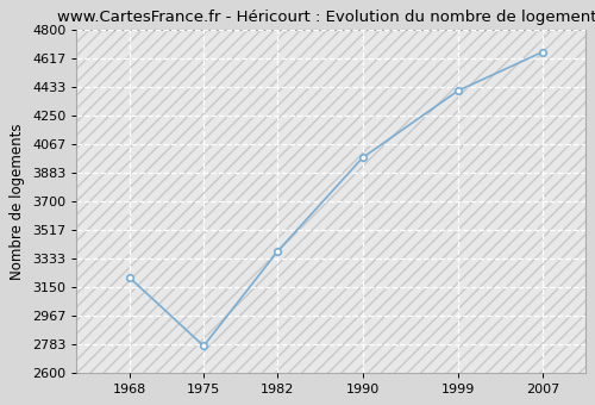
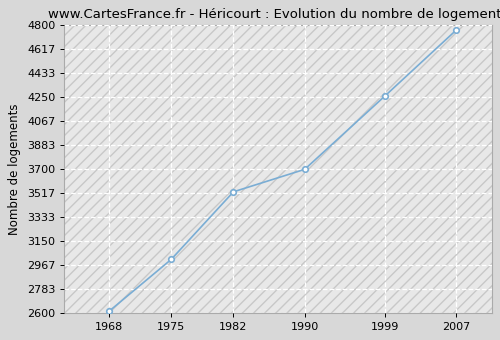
1968: 3210 -> 2610
1975: 2770 -> 3010
1982: 3380 -> 3520
1990: 3980 -> 3700
1999: 4410 -> 4260
2007: 4660 -> 4760
